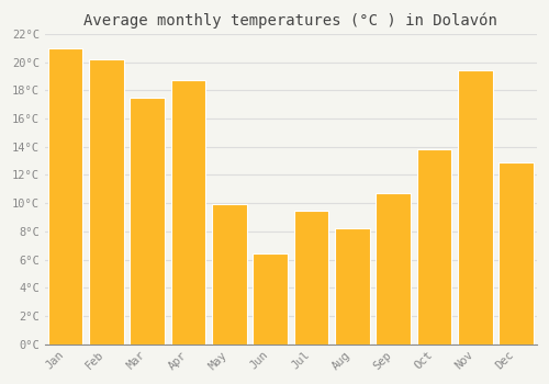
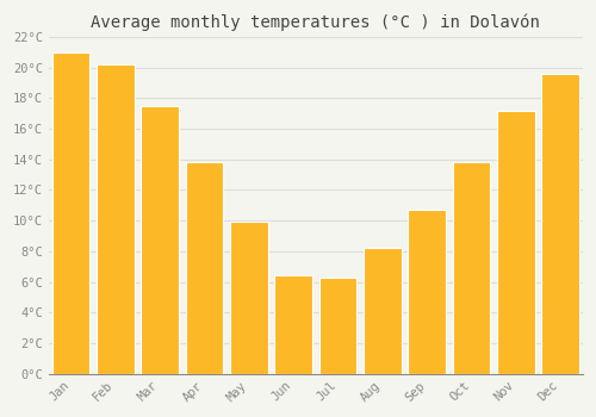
Apr: 18.7°C -> 13.8°C
Jul: 9.5°C -> 6.3°C
Nov: 19.4°C -> 17.2°C
Dec: 12.9°C -> 19.6°C
